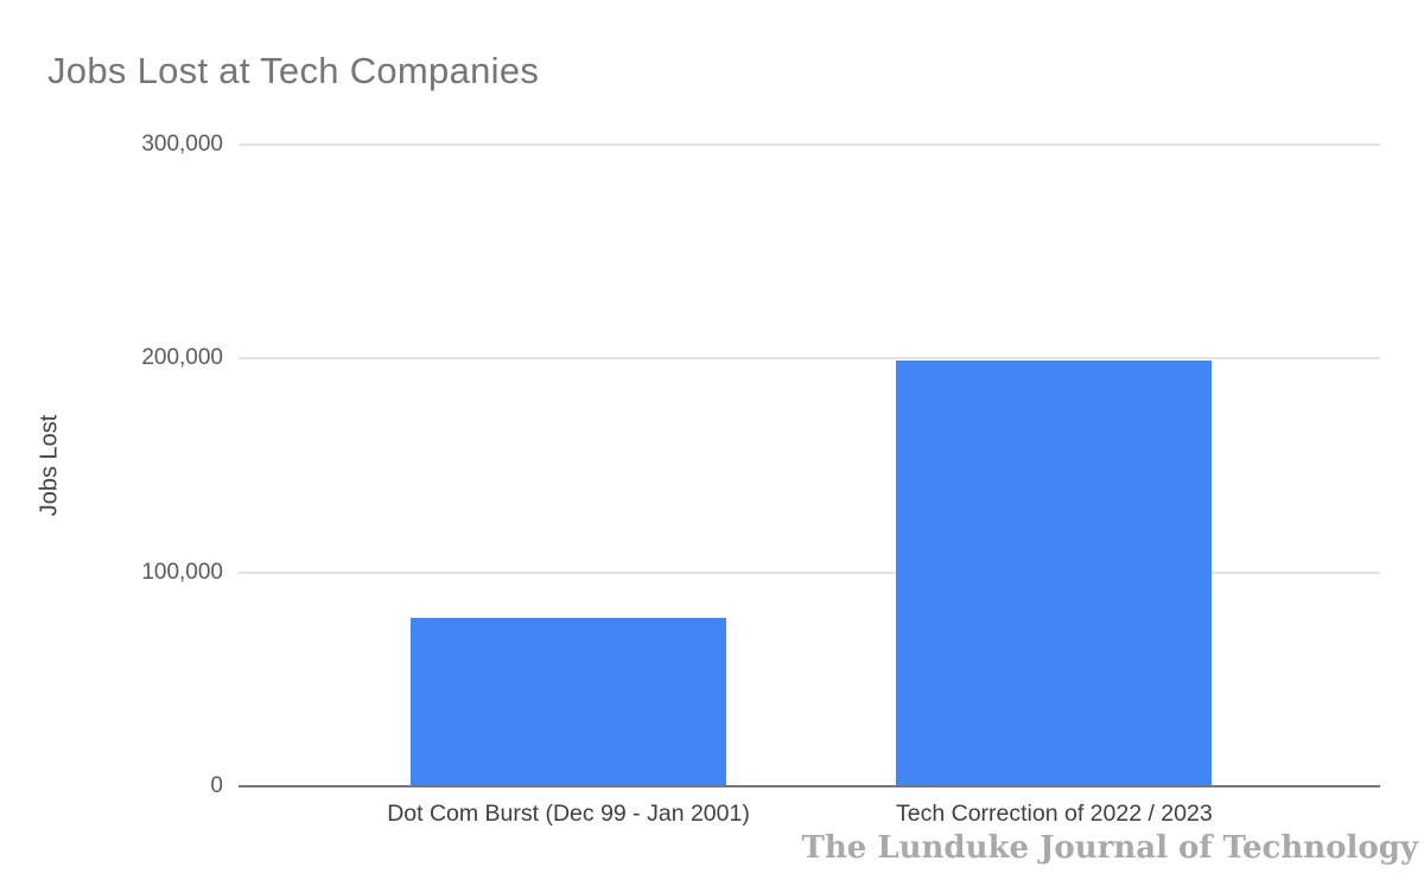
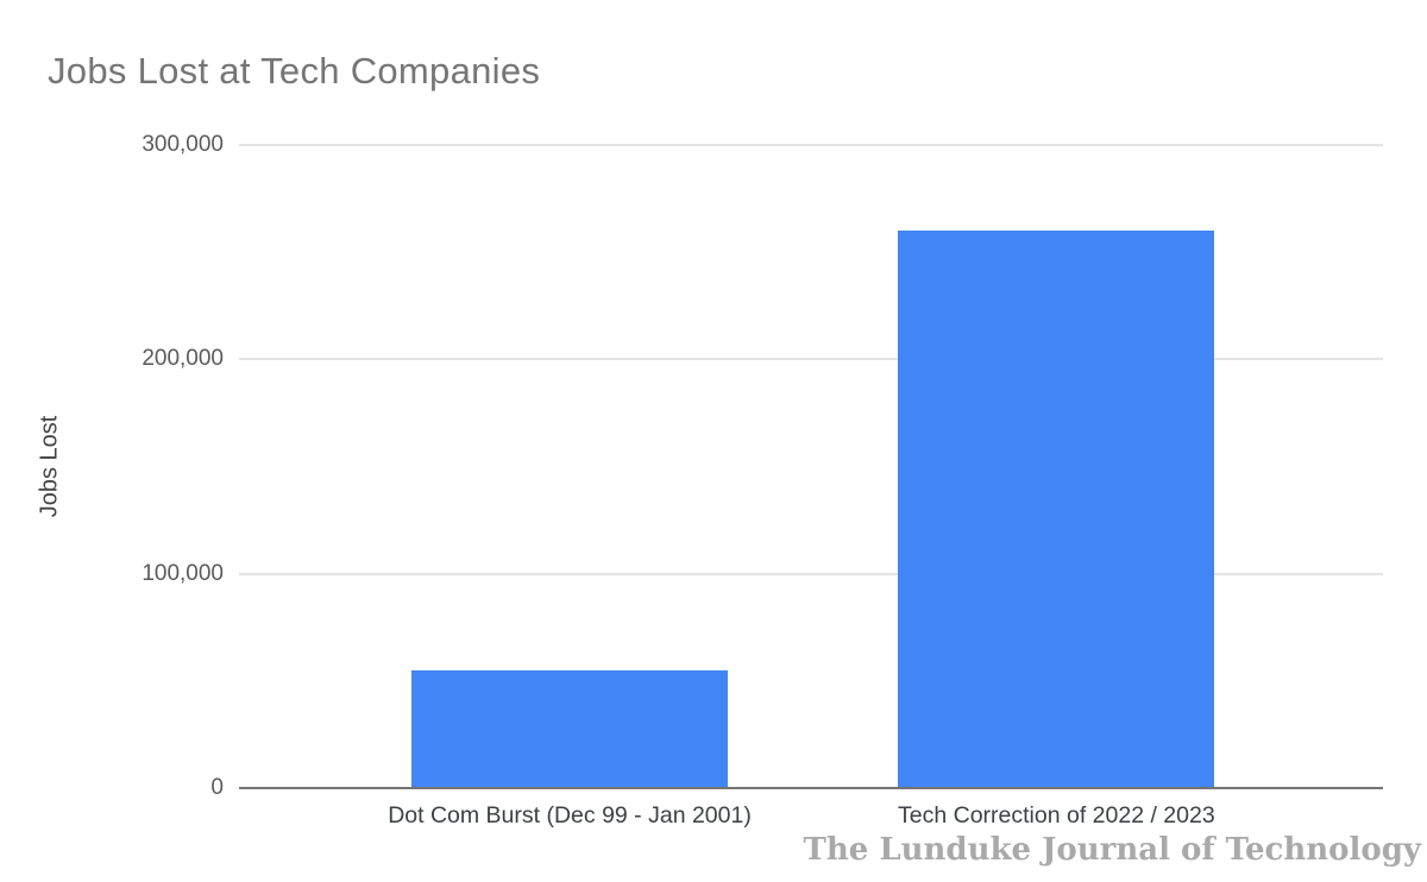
Dot Com Burst (Dec 99 - Jan 2001): 79000 -> 55000
Tech Correction of 2022 / 2023: 199000 -> 260000
